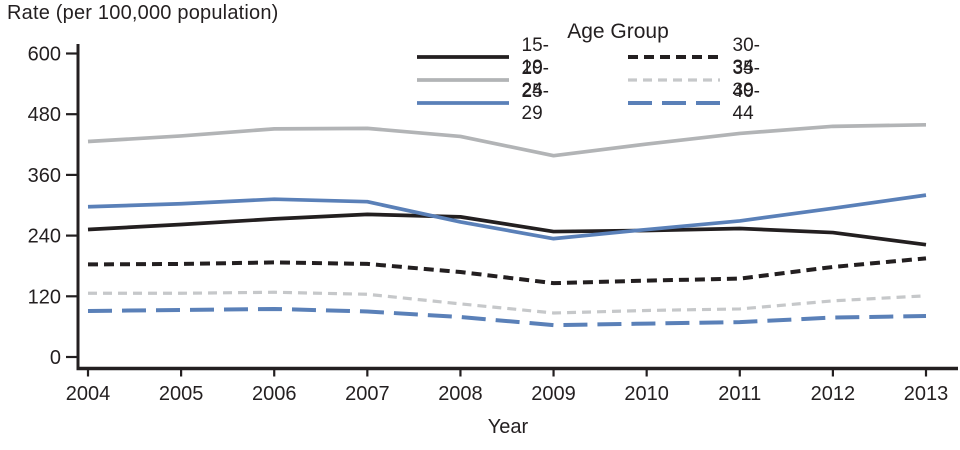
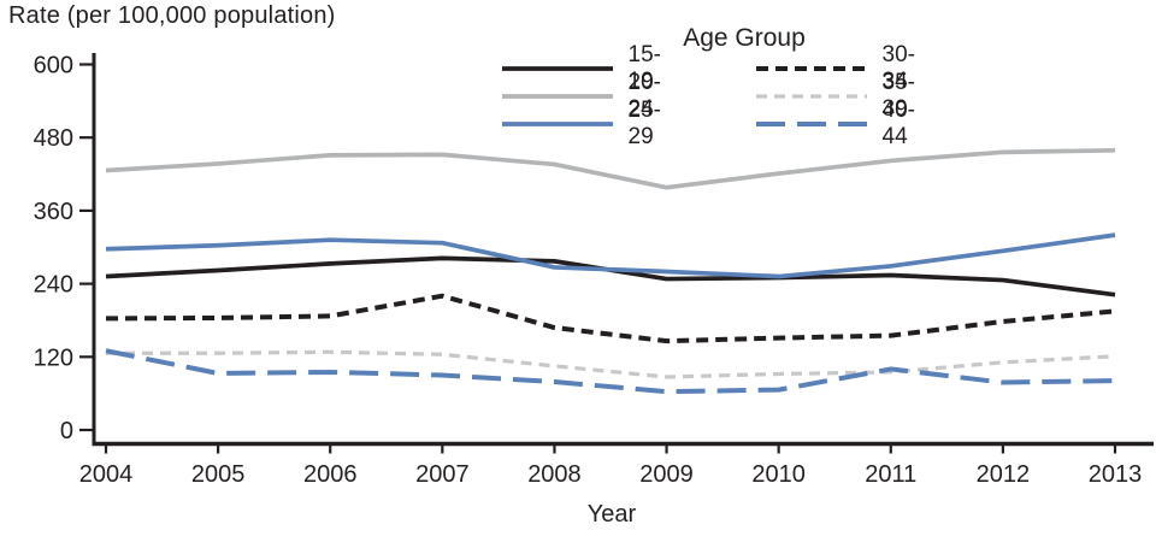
40-44/2004: 90 -> 130
30-34/2007: 180 -> 220
25-29/2009: 230 -> 260
40-44/2011: 70 -> 100
